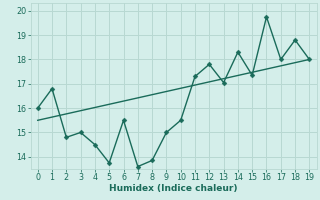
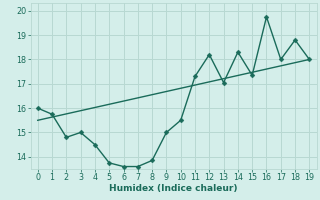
1: 16.80 -> 15.75
6: 15.50 -> 13.60
12: 17.80 -> 18.20
